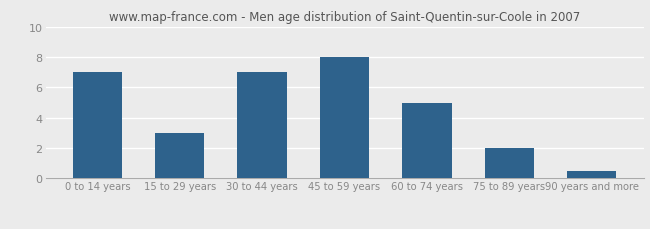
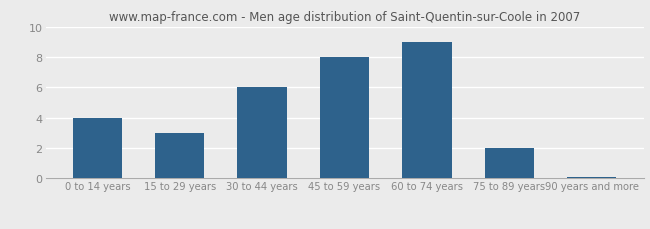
0 to 14 years: 7.0 -> 4.0
30 to 44 years: 7.0 -> 6.0
60 to 74 years: 5.0 -> 9.0
90 years and more: 0.5 -> 0.1
